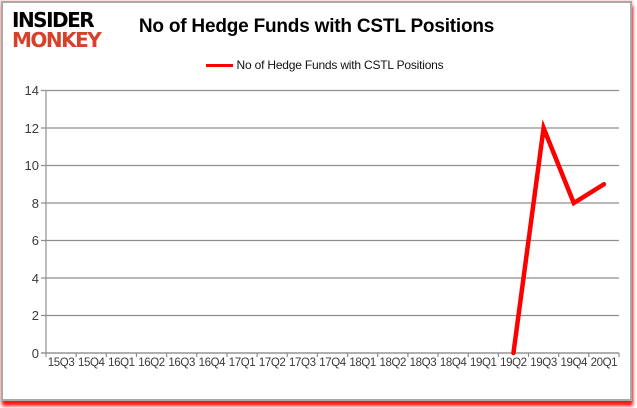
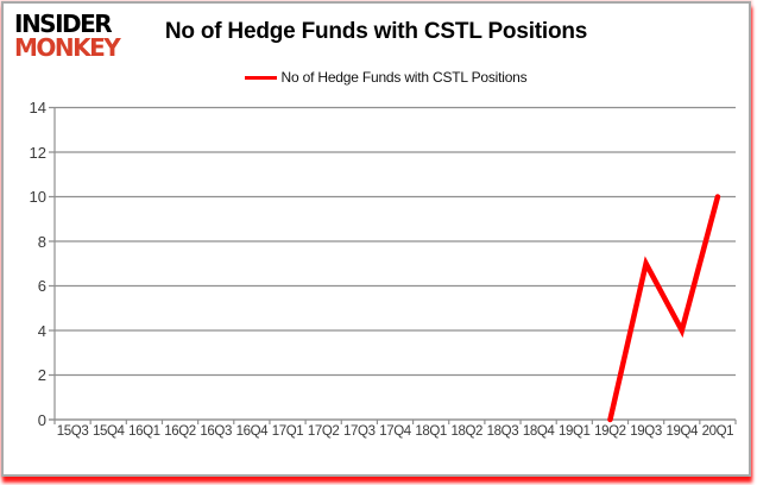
19Q3: 12 -> 7
19Q4: 8 -> 4
20Q1: 9 -> 10
